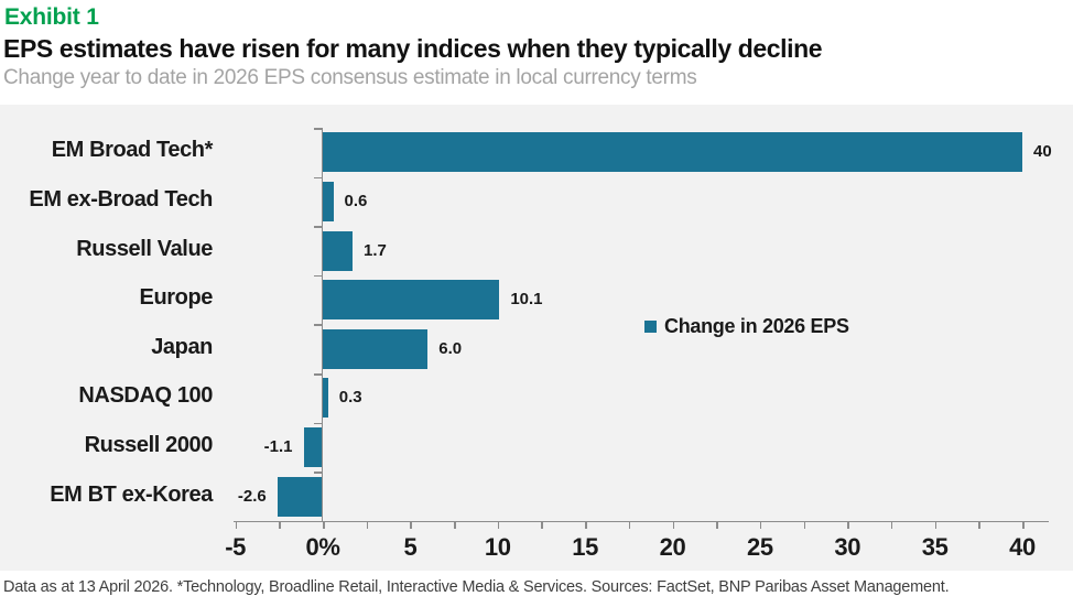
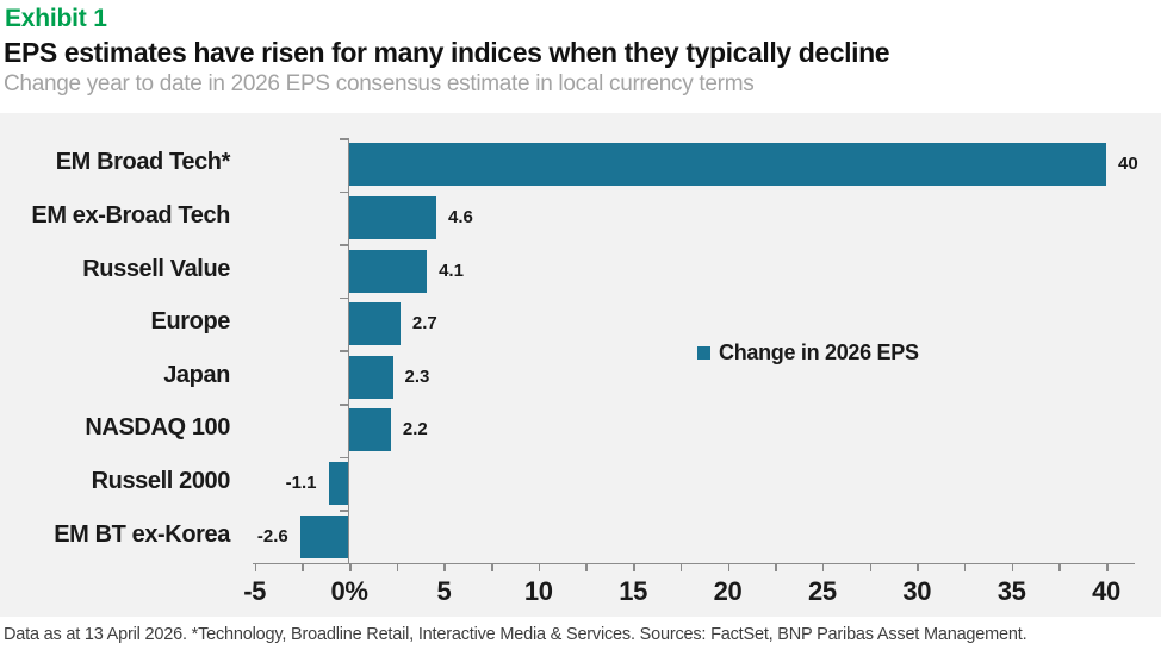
EM ex-Broad Tech: 0.6 -> 4.6
Russell Value: 1.7 -> 4.1
Europe: 10.1 -> 2.7
Japan: 6.0 -> 2.3
NASDAQ 100: 0.3 -> 2.2
